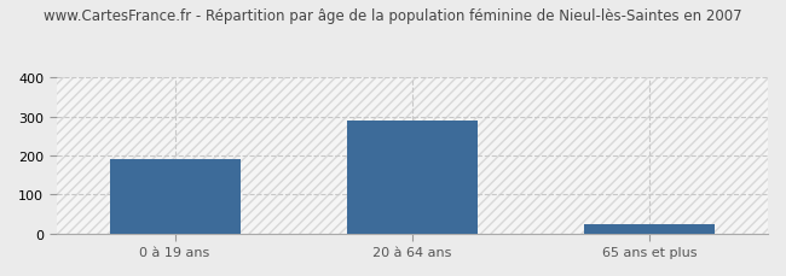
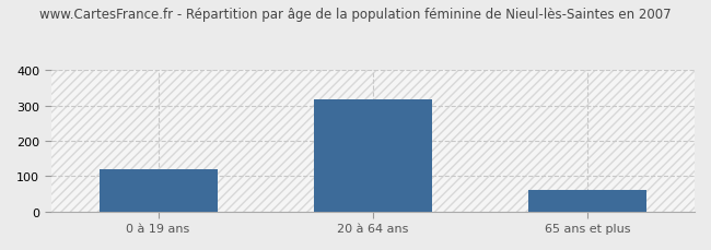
0 à 19 ans: 190 -> 120
20 à 64 ans: 290 -> 318
65 ans et plus: 25 -> 60
